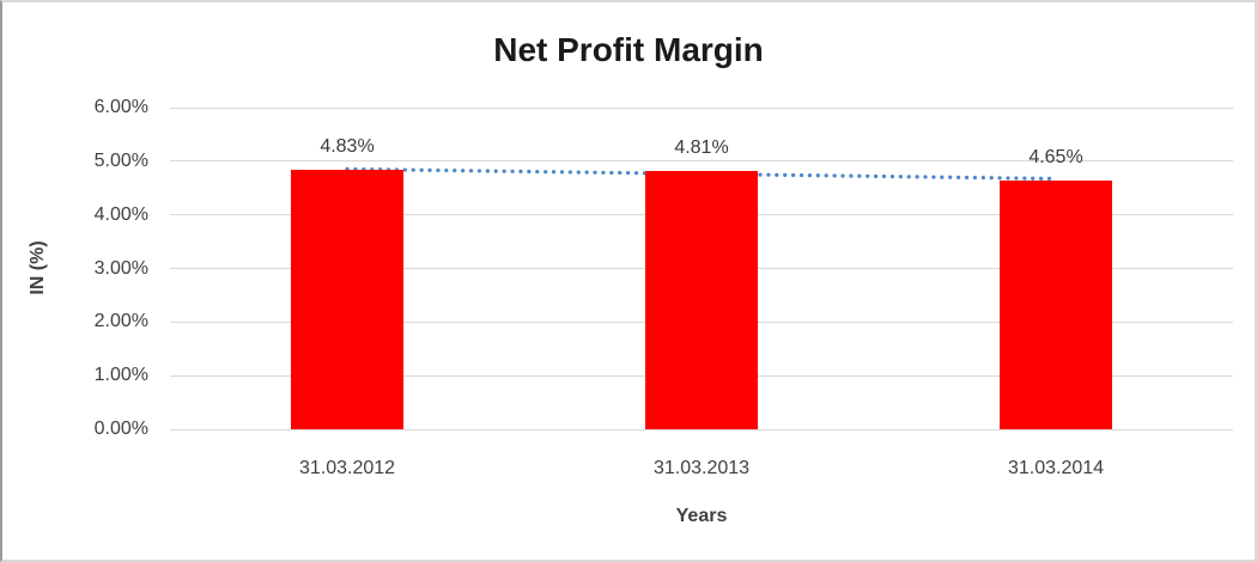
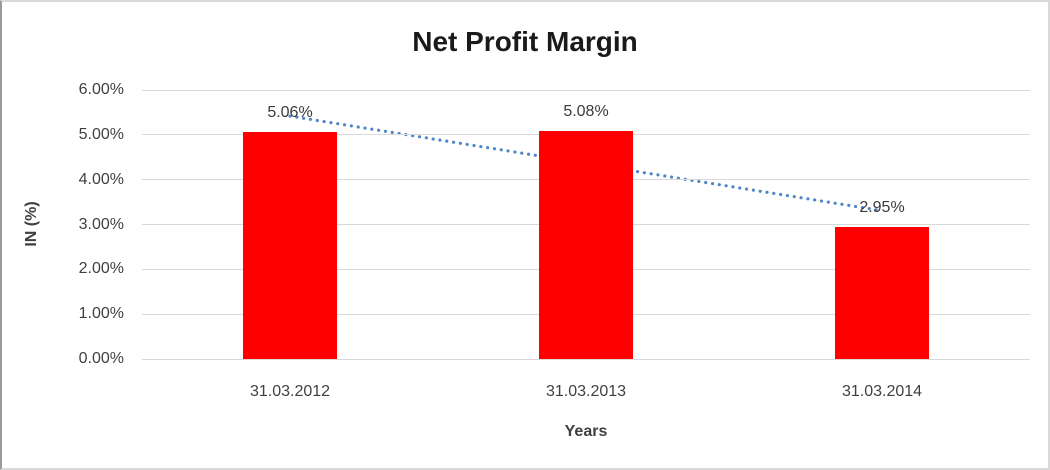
31.03.2012: 4.83% -> 5.06%
31.03.2013: 4.81% -> 5.08%
31.03.2014: 4.65% -> 2.95%
